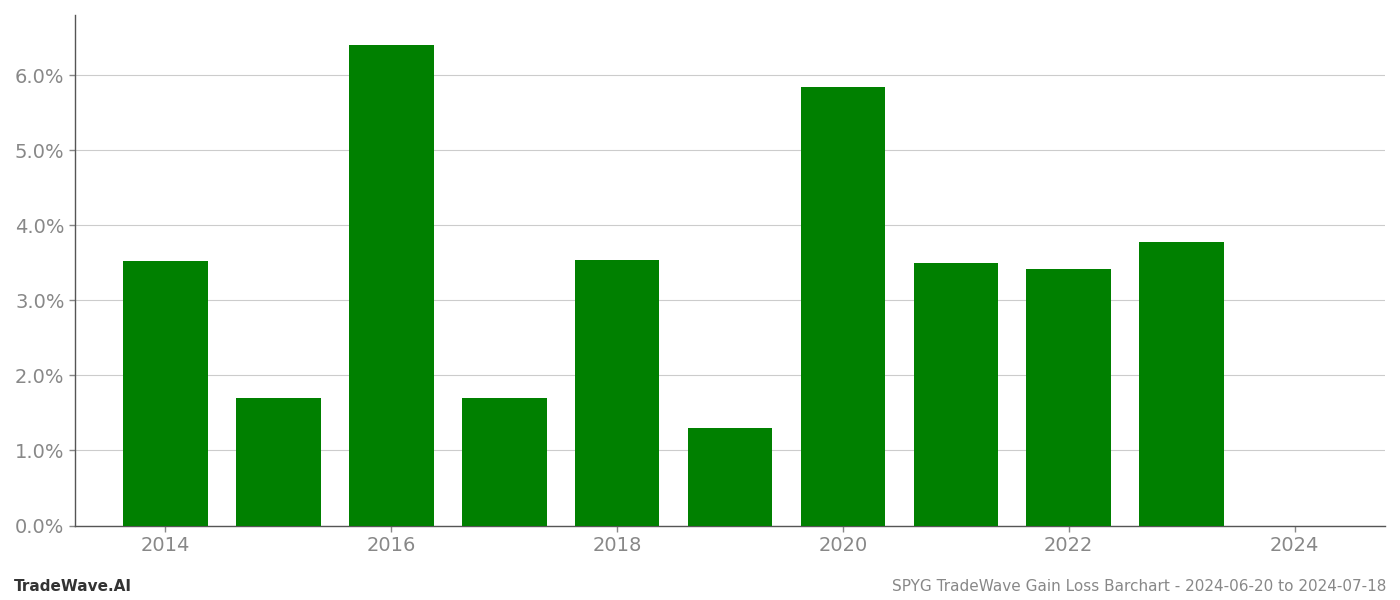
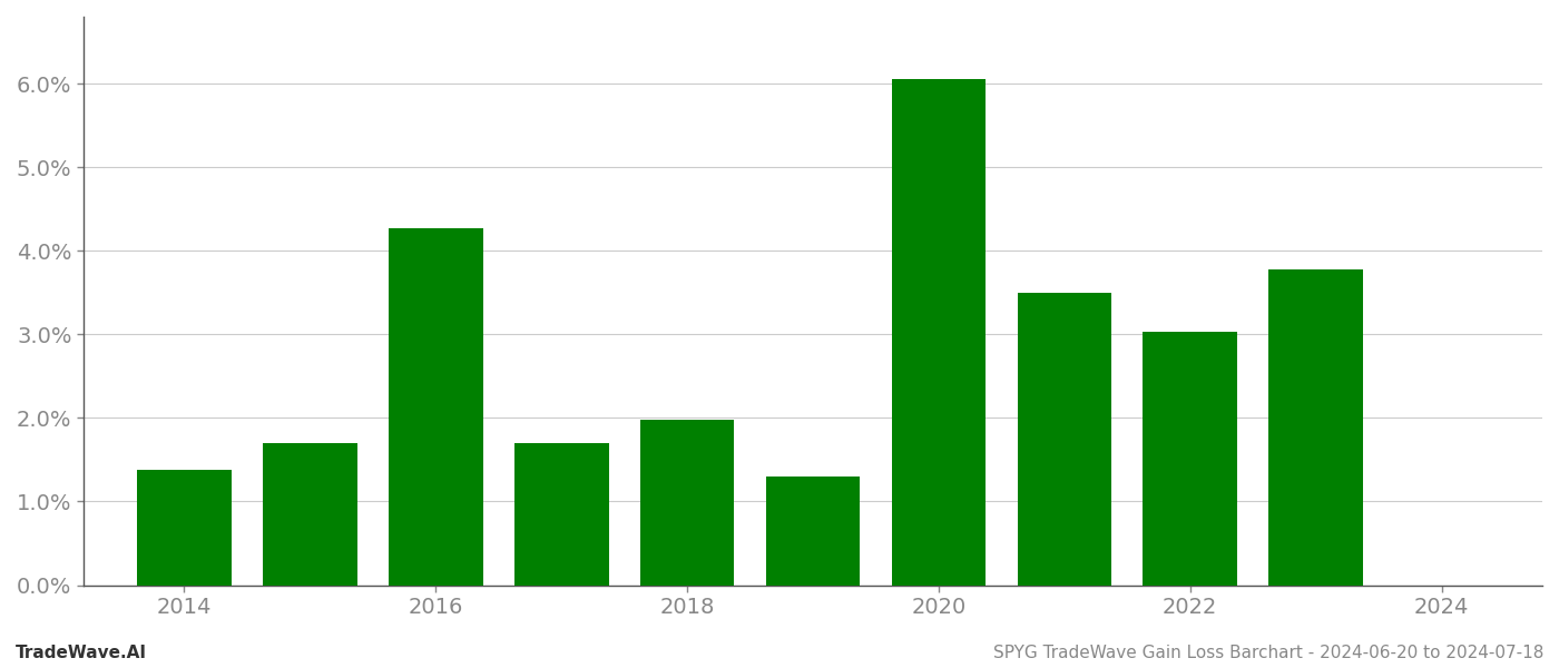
2014: 3.52% -> 1.38%
2016: 6.40% -> 4.28%
2018: 3.54% -> 1.98%
2020: 5.84% -> 6.05%
2022: 3.42% -> 3.03%
